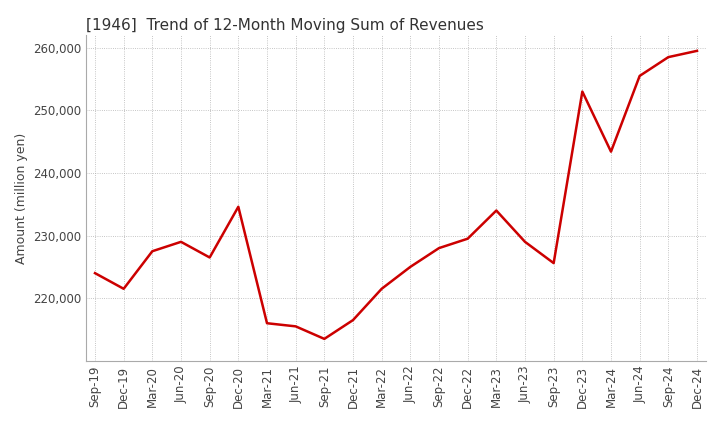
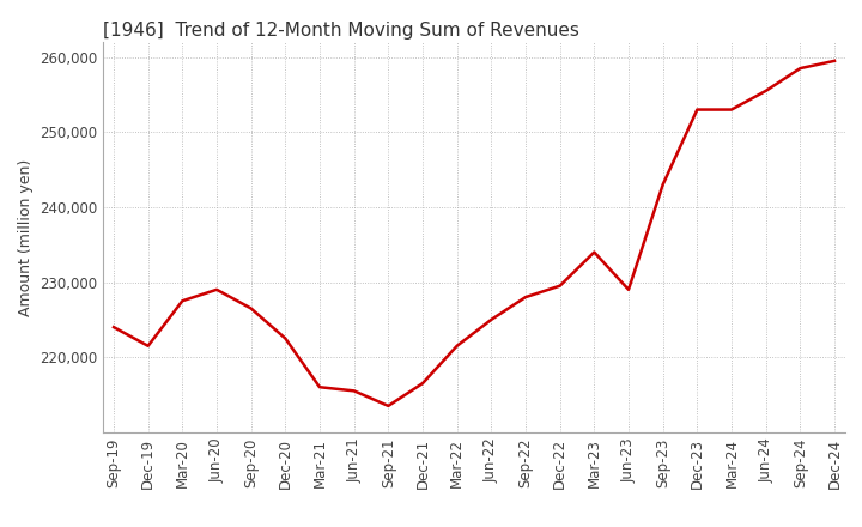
Dec-20: 234,600 -> 222,500
Sep-23: 225,600 -> 243,000
Mar-24: 243,400 -> 253,000
